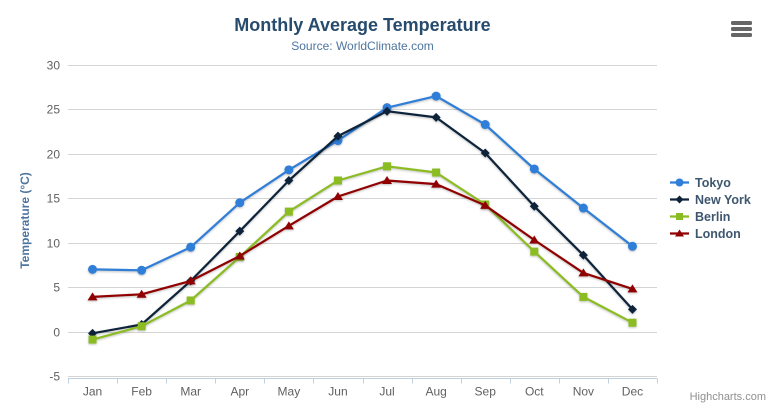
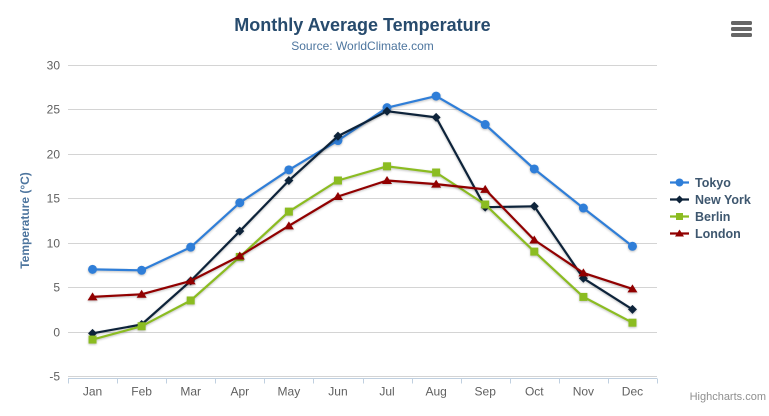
New York/Sep: 20 -> 14
London/Sep: 14 -> 16
New York/Nov: 9 -> 6
